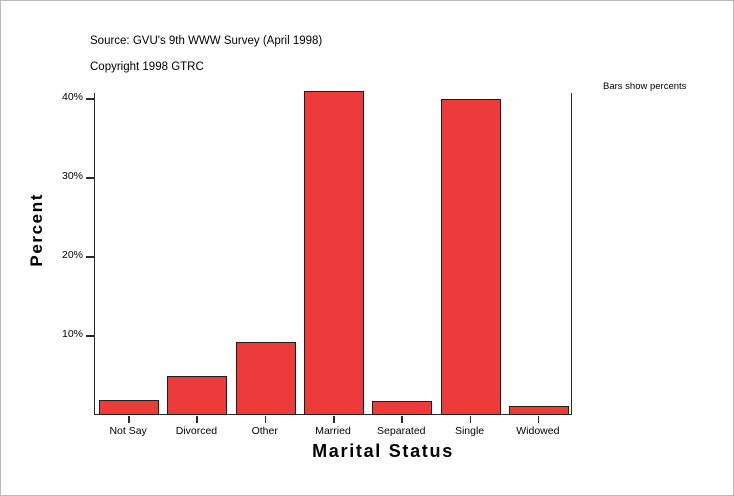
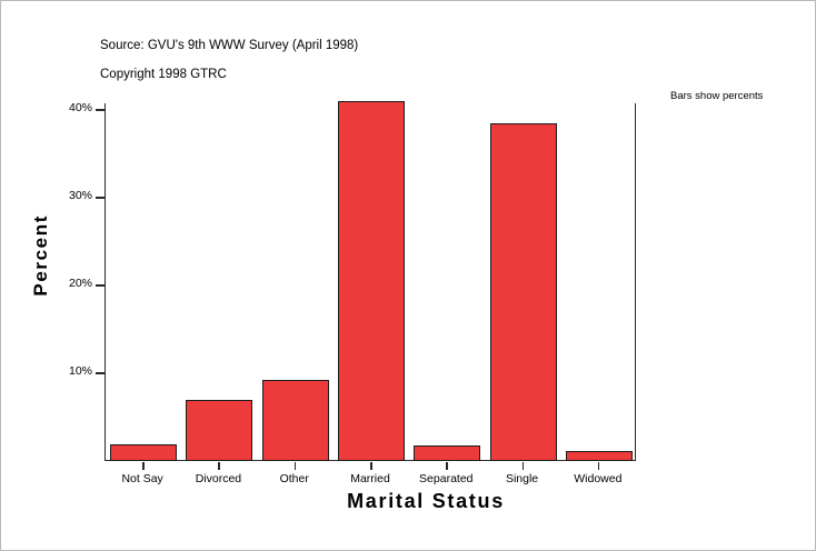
Divorced: 5% -> 7%
Single: 40% -> 38%
